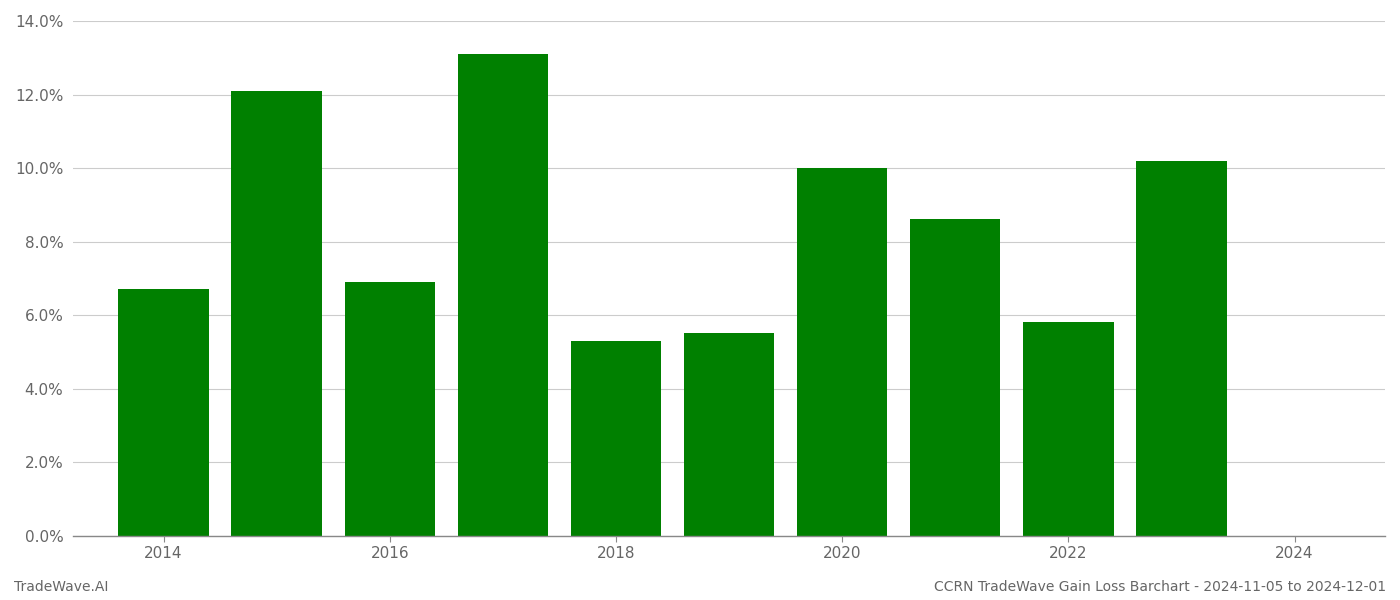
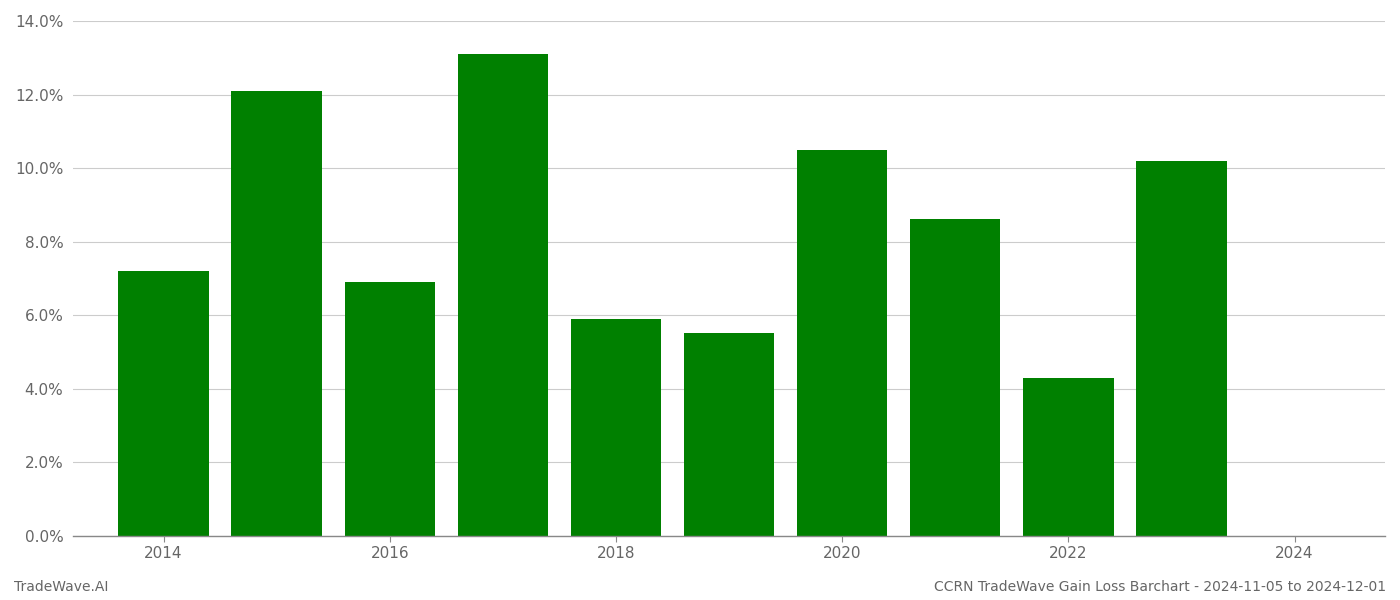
2014: 6.7% -> 7.2%
2018: 5.3% -> 5.9%
2020: 10.0% -> 10.5%
2022: 5.8% -> 4.3%
